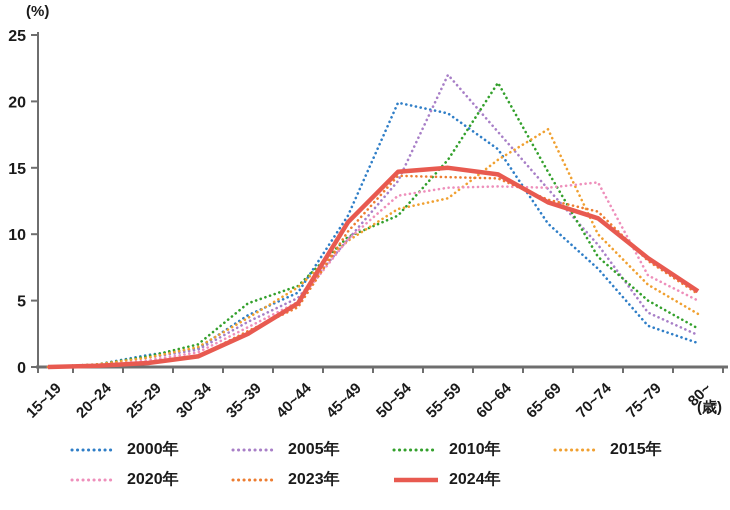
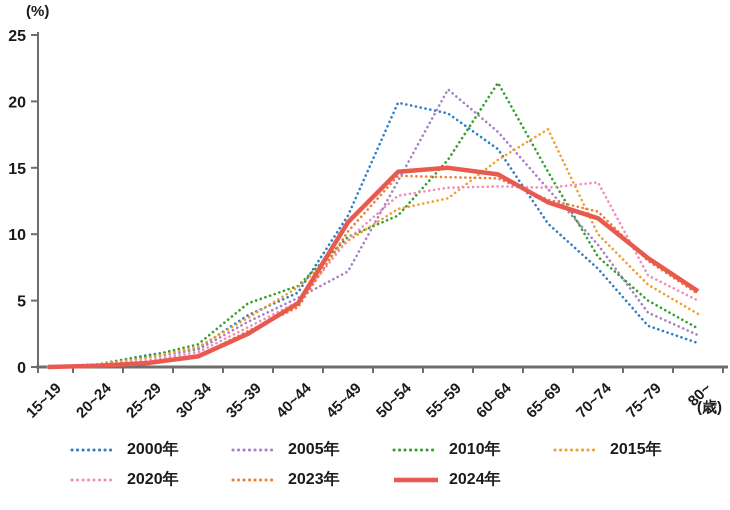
2005年/45~49: 9.6 -> 7.2
2005年/55~59: 22.0 -> 20.9
